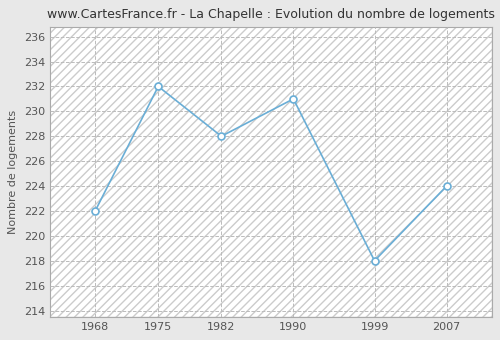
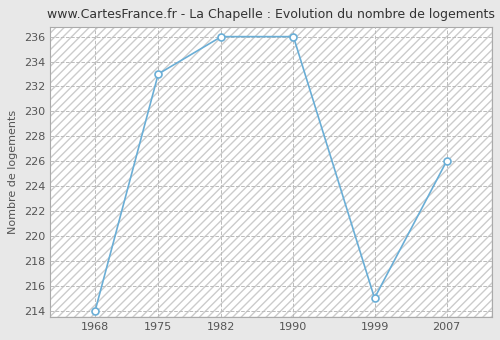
1968: 222 -> 214
1975: 232 -> 233
1982: 228 -> 236
1990: 231 -> 236
1999: 218 -> 215
2007: 224 -> 226
